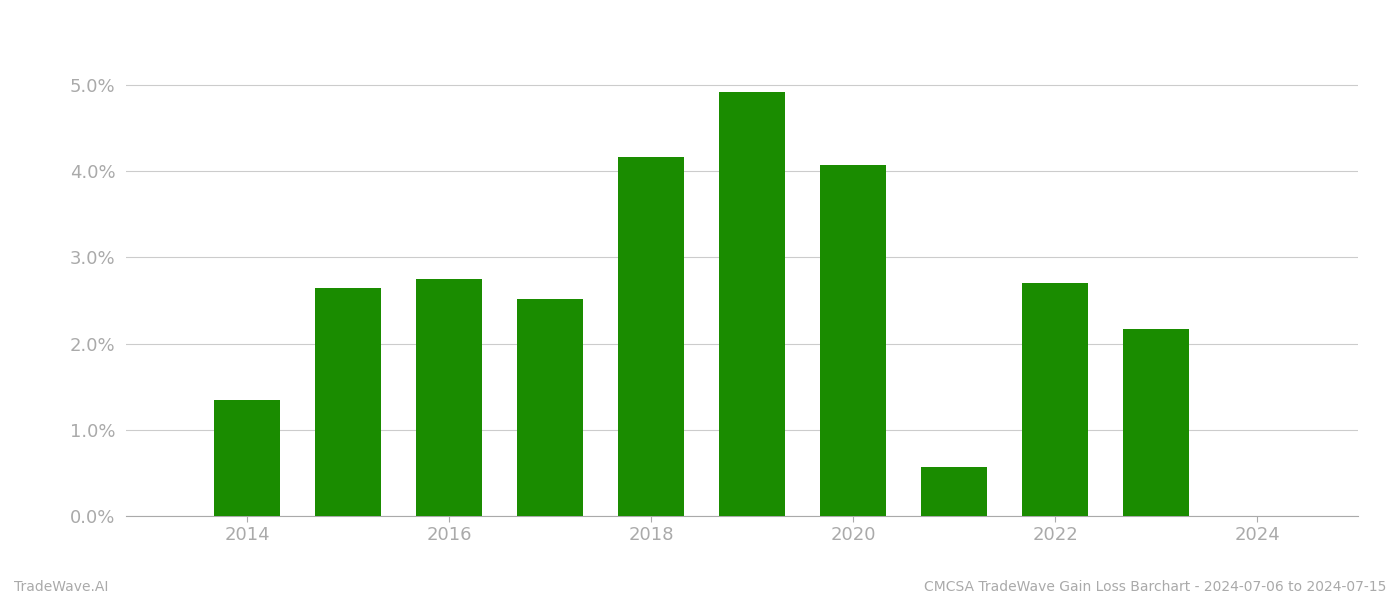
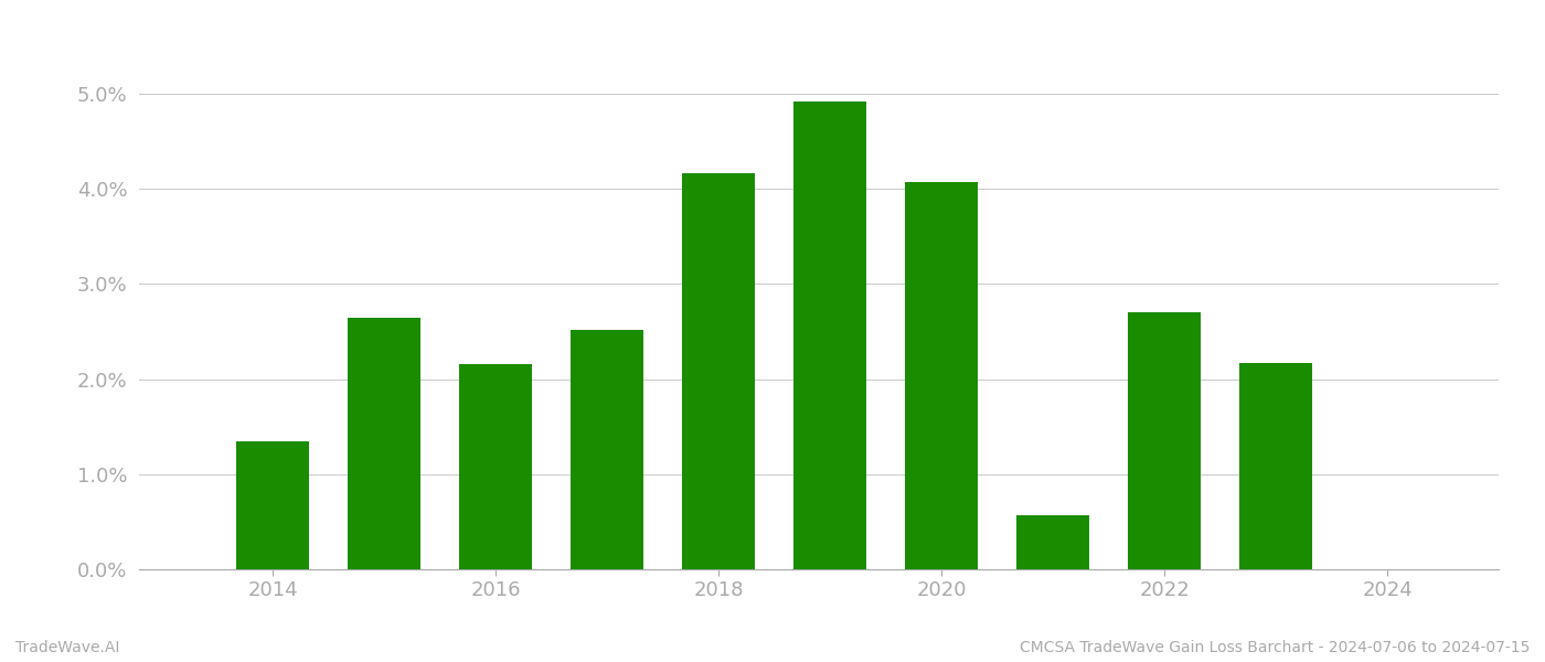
2016: 2.75% -> 2.16%
